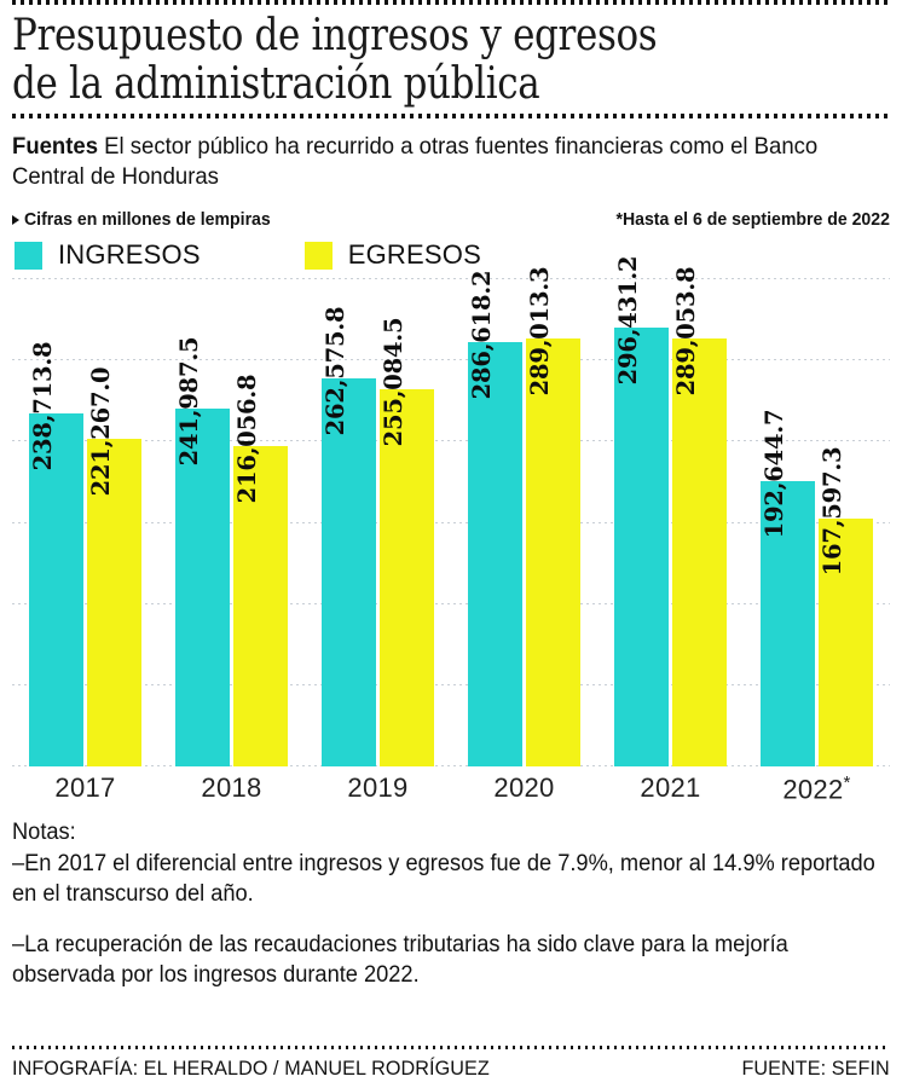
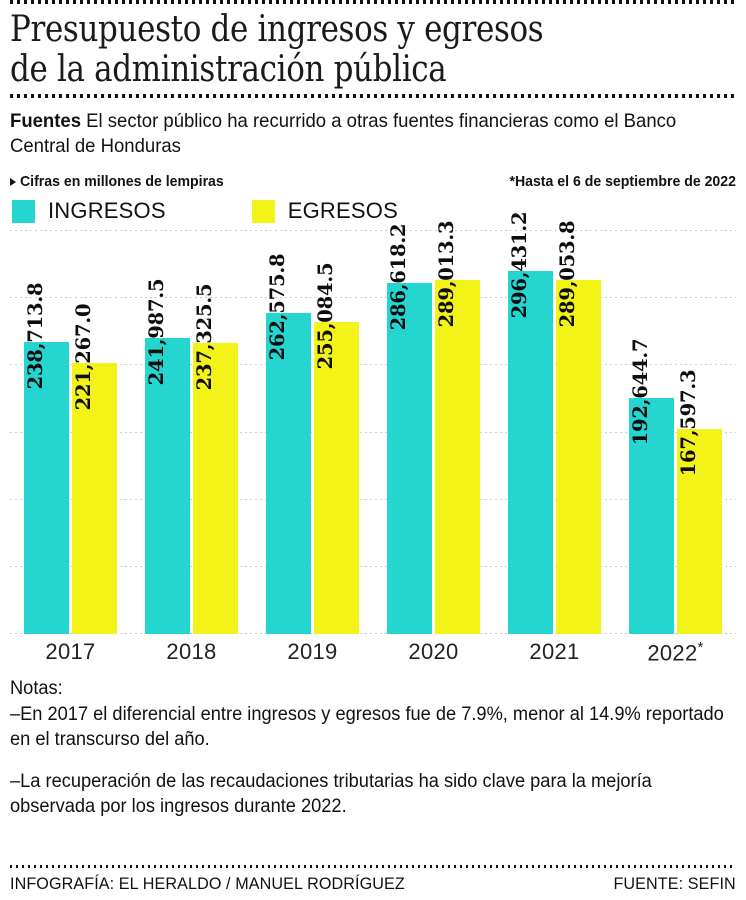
EGRESOS/2018: 216,056.8 -> 237,325.5
